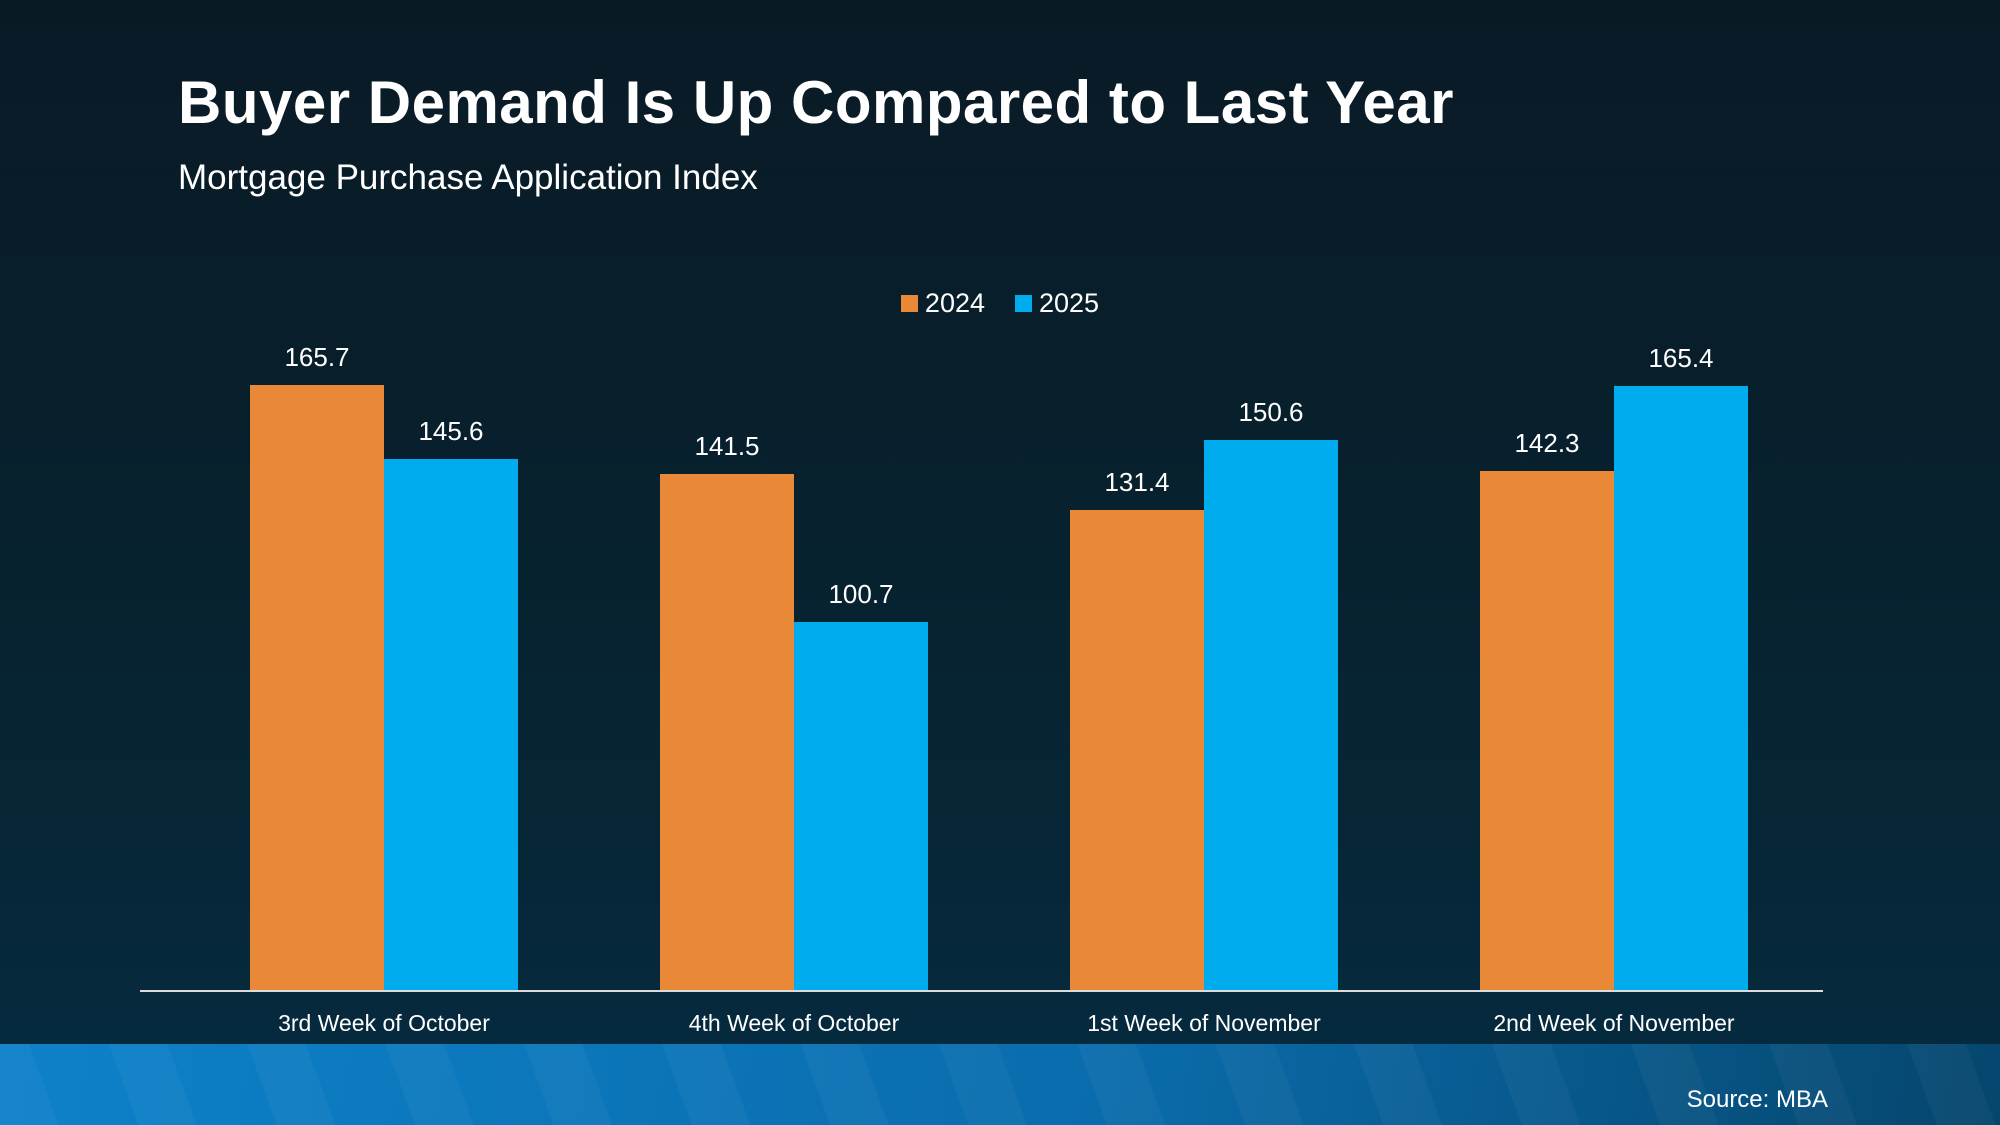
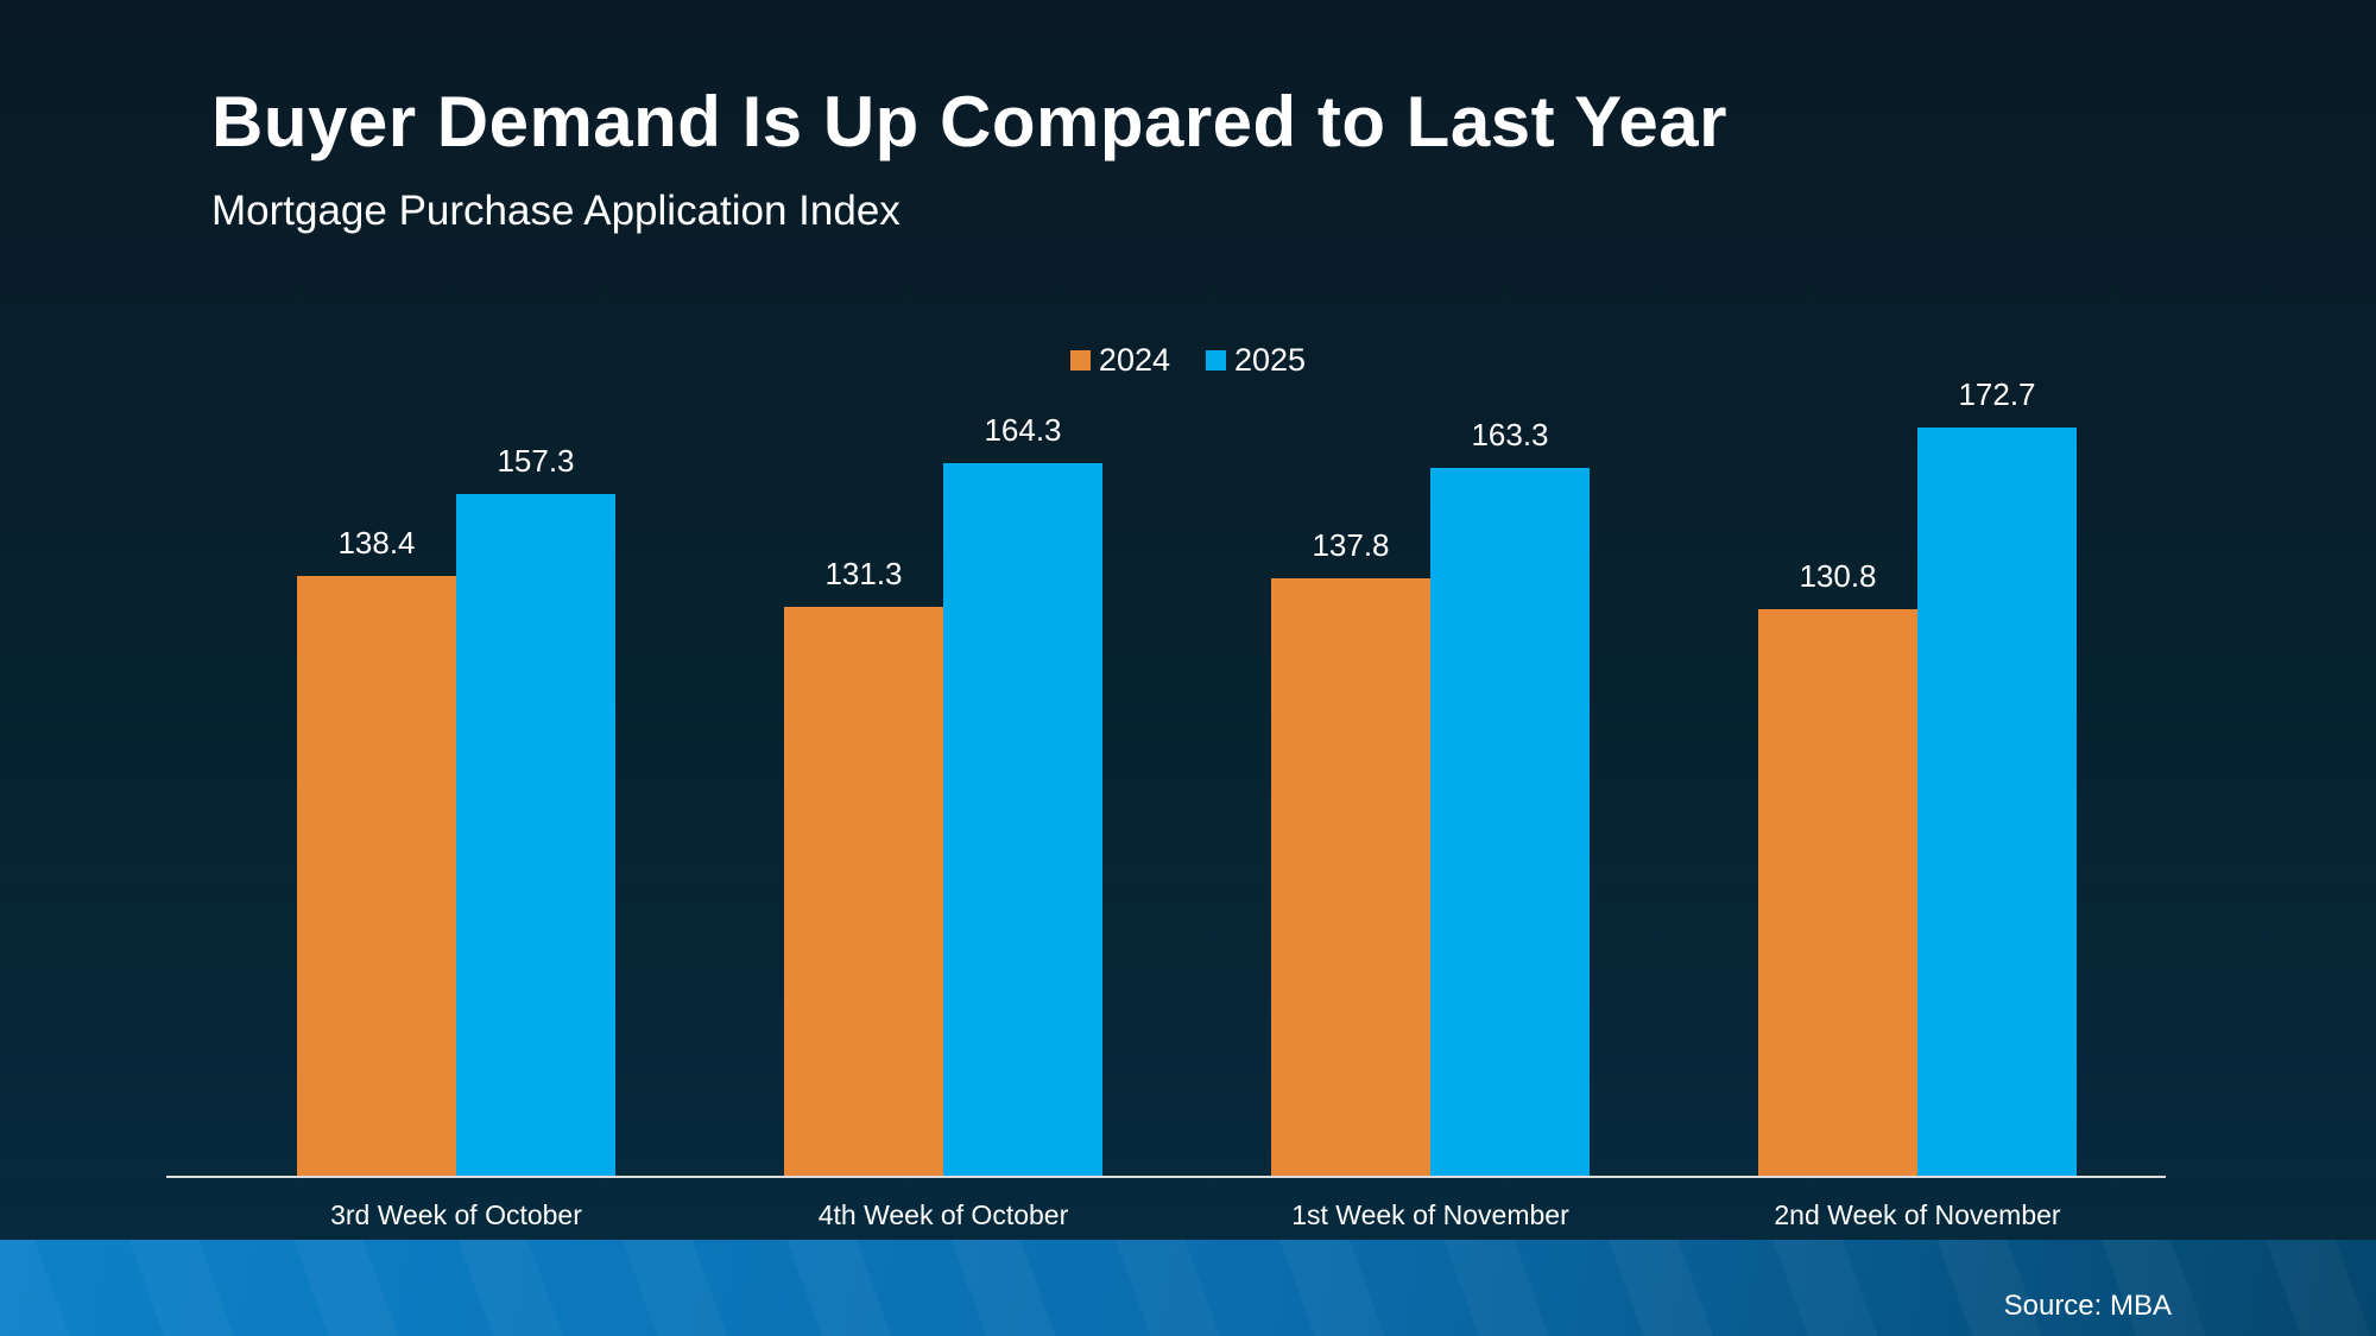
2024/3rd Week of October: 165.7 -> 138.4
2025/3rd Week of October: 145.6 -> 157.3
2024/4th Week of October: 141.5 -> 131.3
2025/4th Week of October: 100.7 -> 164.3
2024/1st Week of November: 131.4 -> 137.8
2025/1st Week of November: 150.6 -> 163.3
2024/2nd Week of November: 142.3 -> 130.8
2025/2nd Week of November: 165.4 -> 172.7
